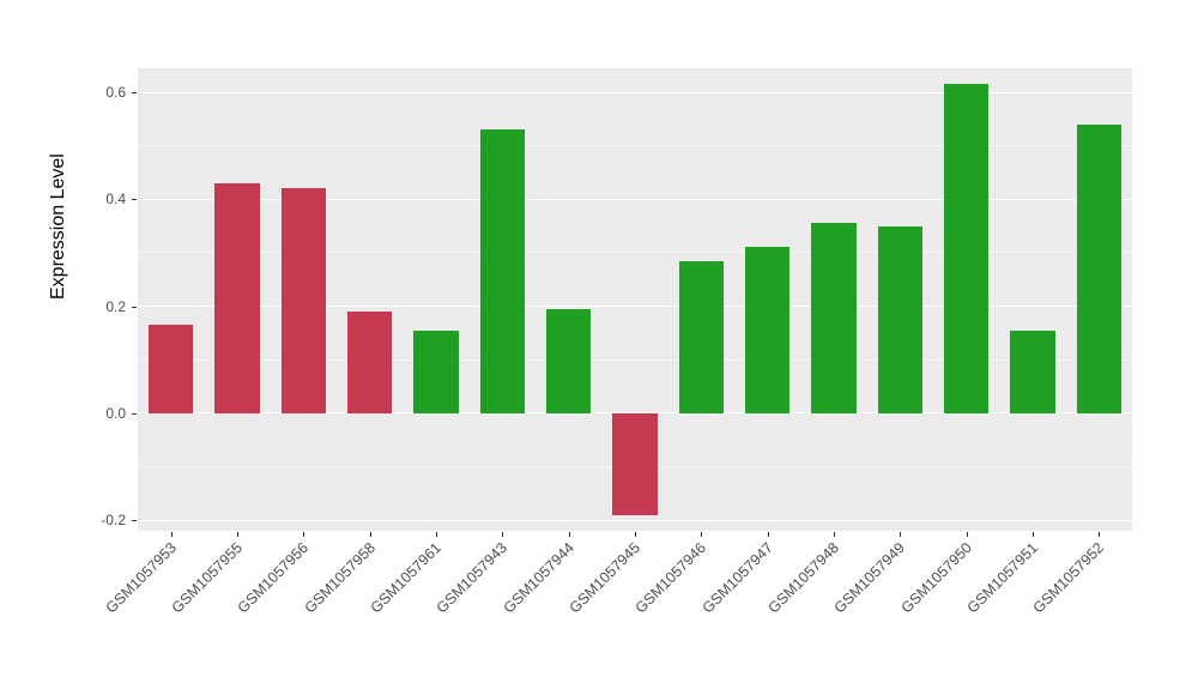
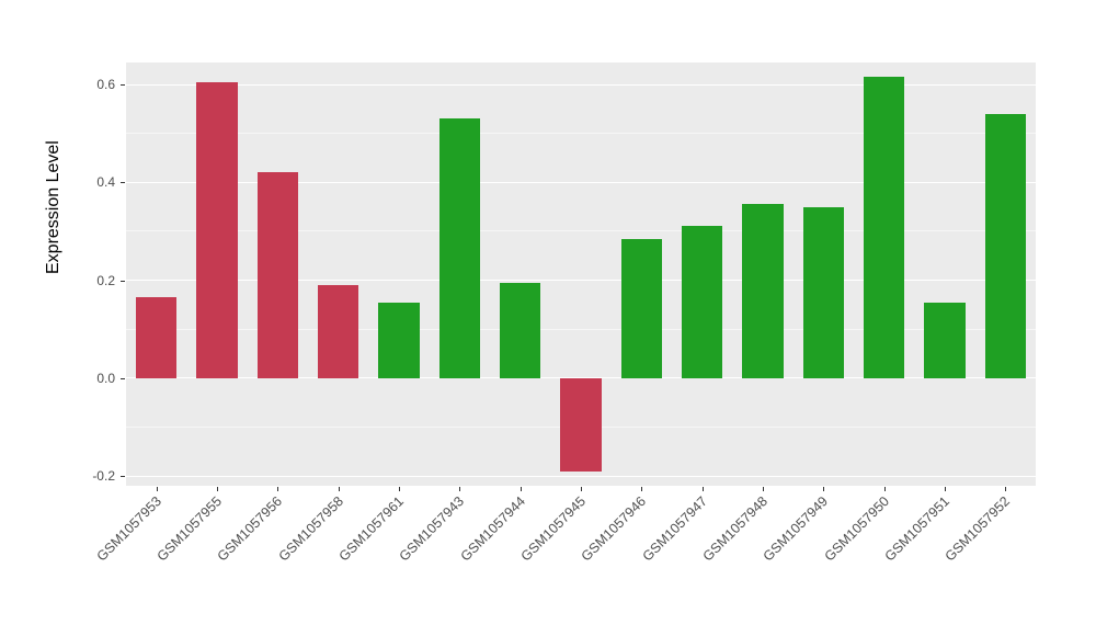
GSM1057955: 0.43 -> 0.60
